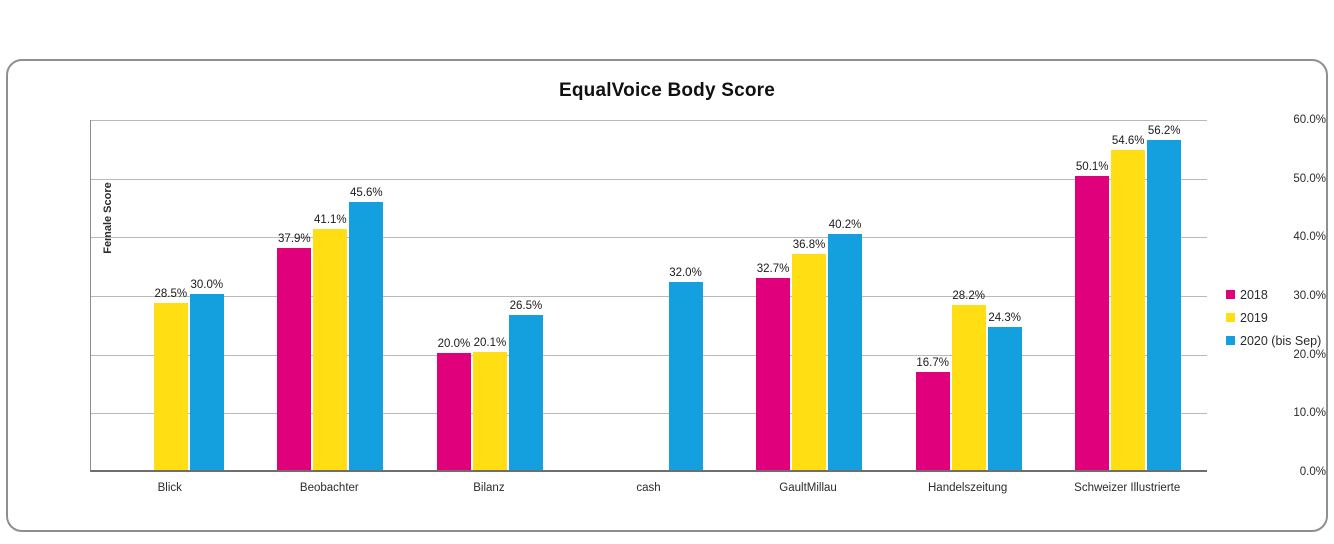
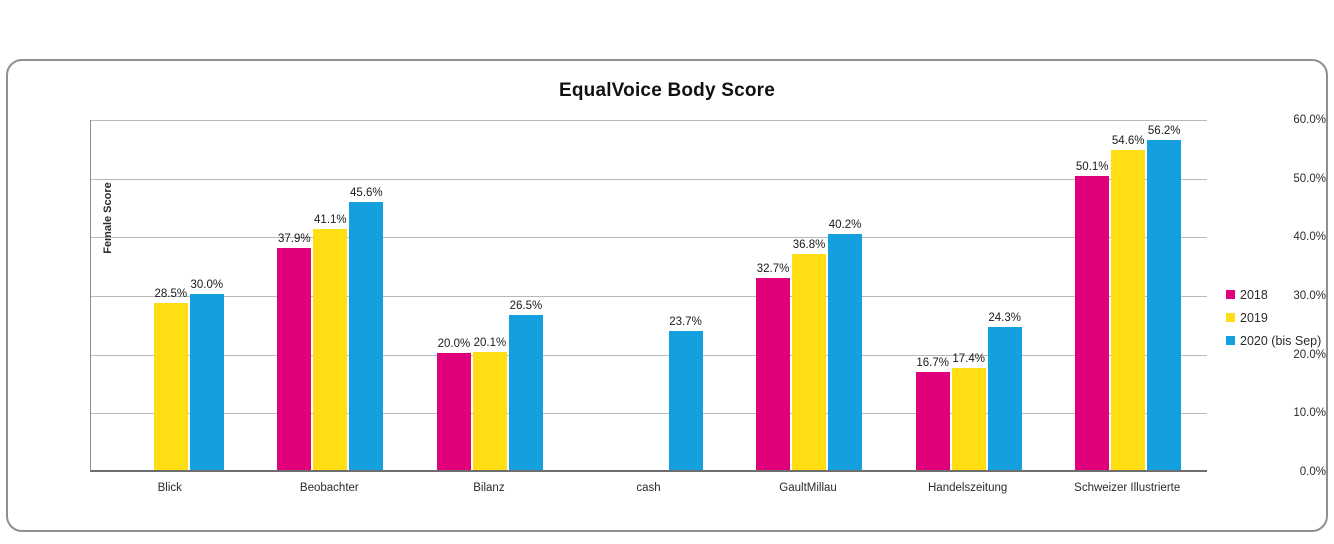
2020 (bis Sep)/cash: 32.0% -> 23.7%
2019/Handelszeitung: 28.2% -> 17.4%
